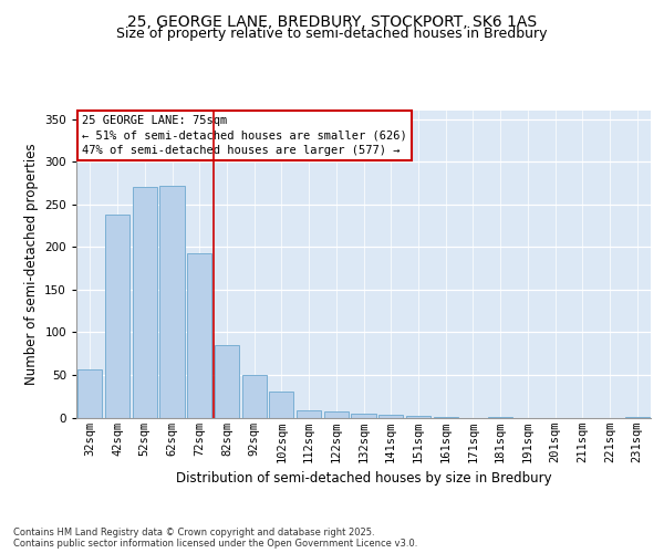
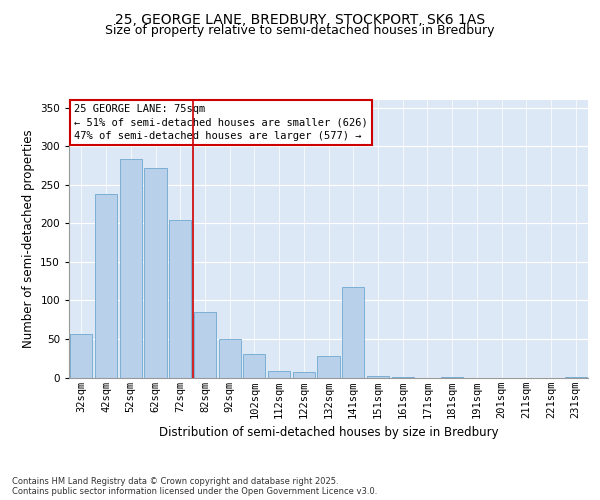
52sqm: 270 -> 284
72sqm: 193 -> 204
132sqm: 5 -> 28
141sqm: 3 -> 118
